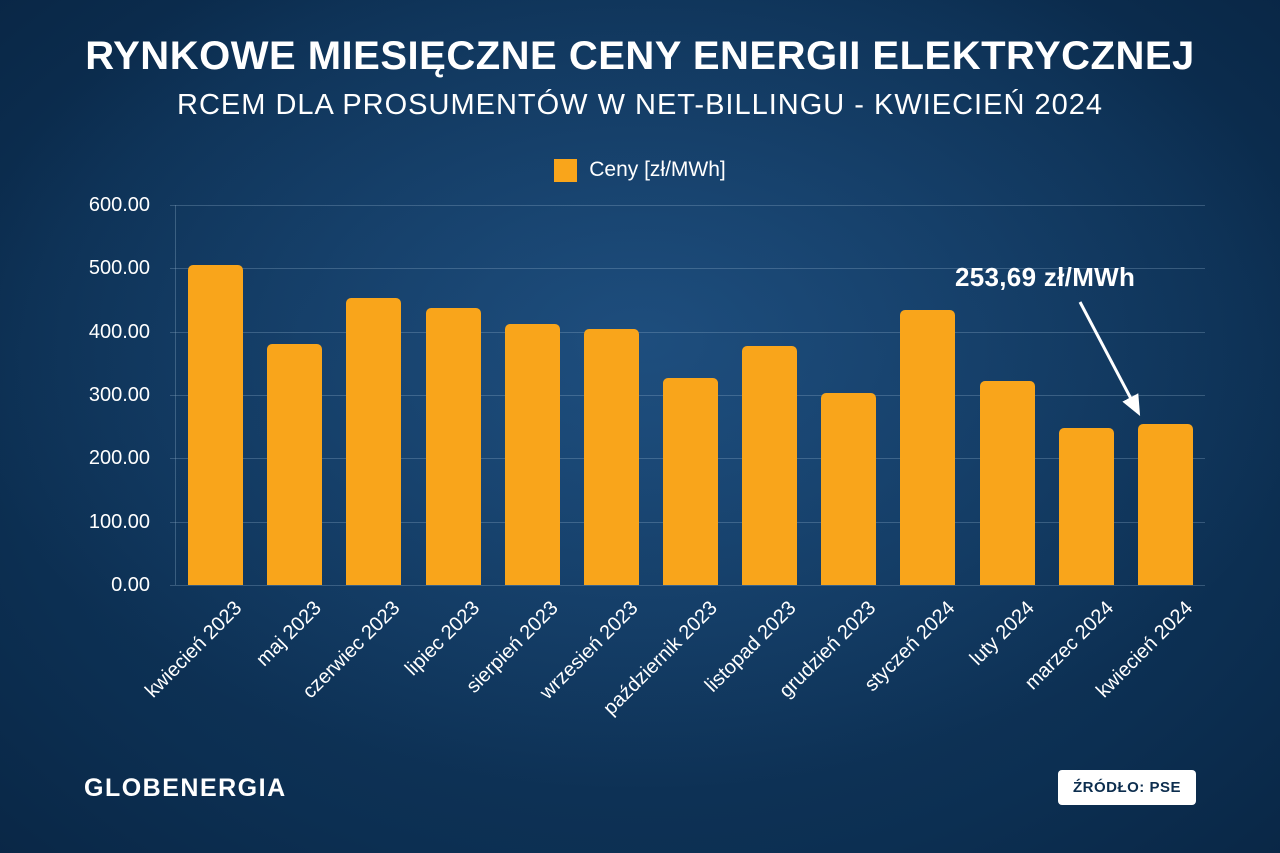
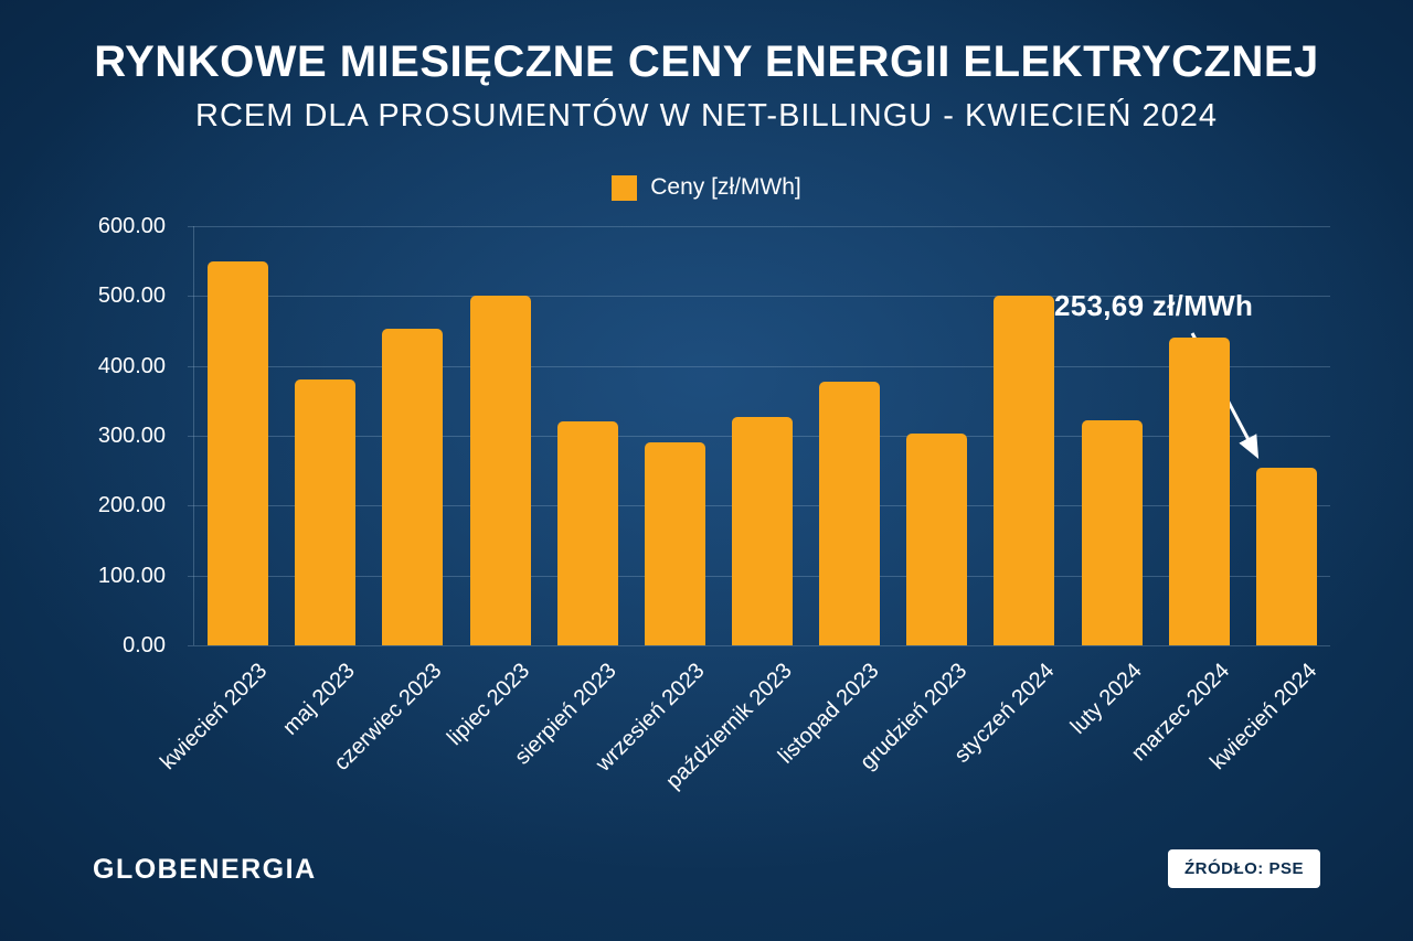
kwiecień 2023: 500 -> 550
lipiec 2023: 440 -> 500
sierpień 2023: 410 -> 320
wrzesień 2023: 400 -> 290
styczeń 2024: 430 -> 500
marzec 2024: 250 -> 440
